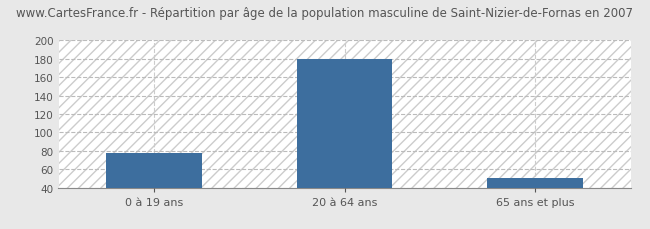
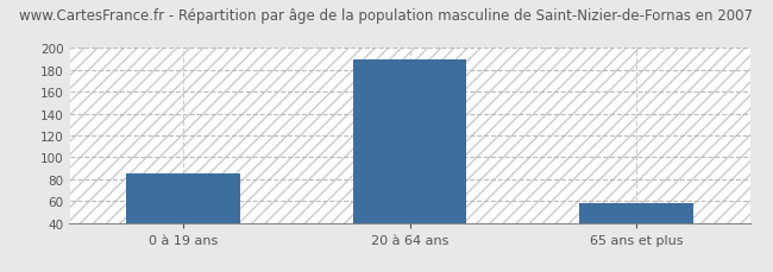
0 à 19 ans: 78 -> 85
20 à 64 ans: 180 -> 190
65 ans et plus: 50 -> 58
